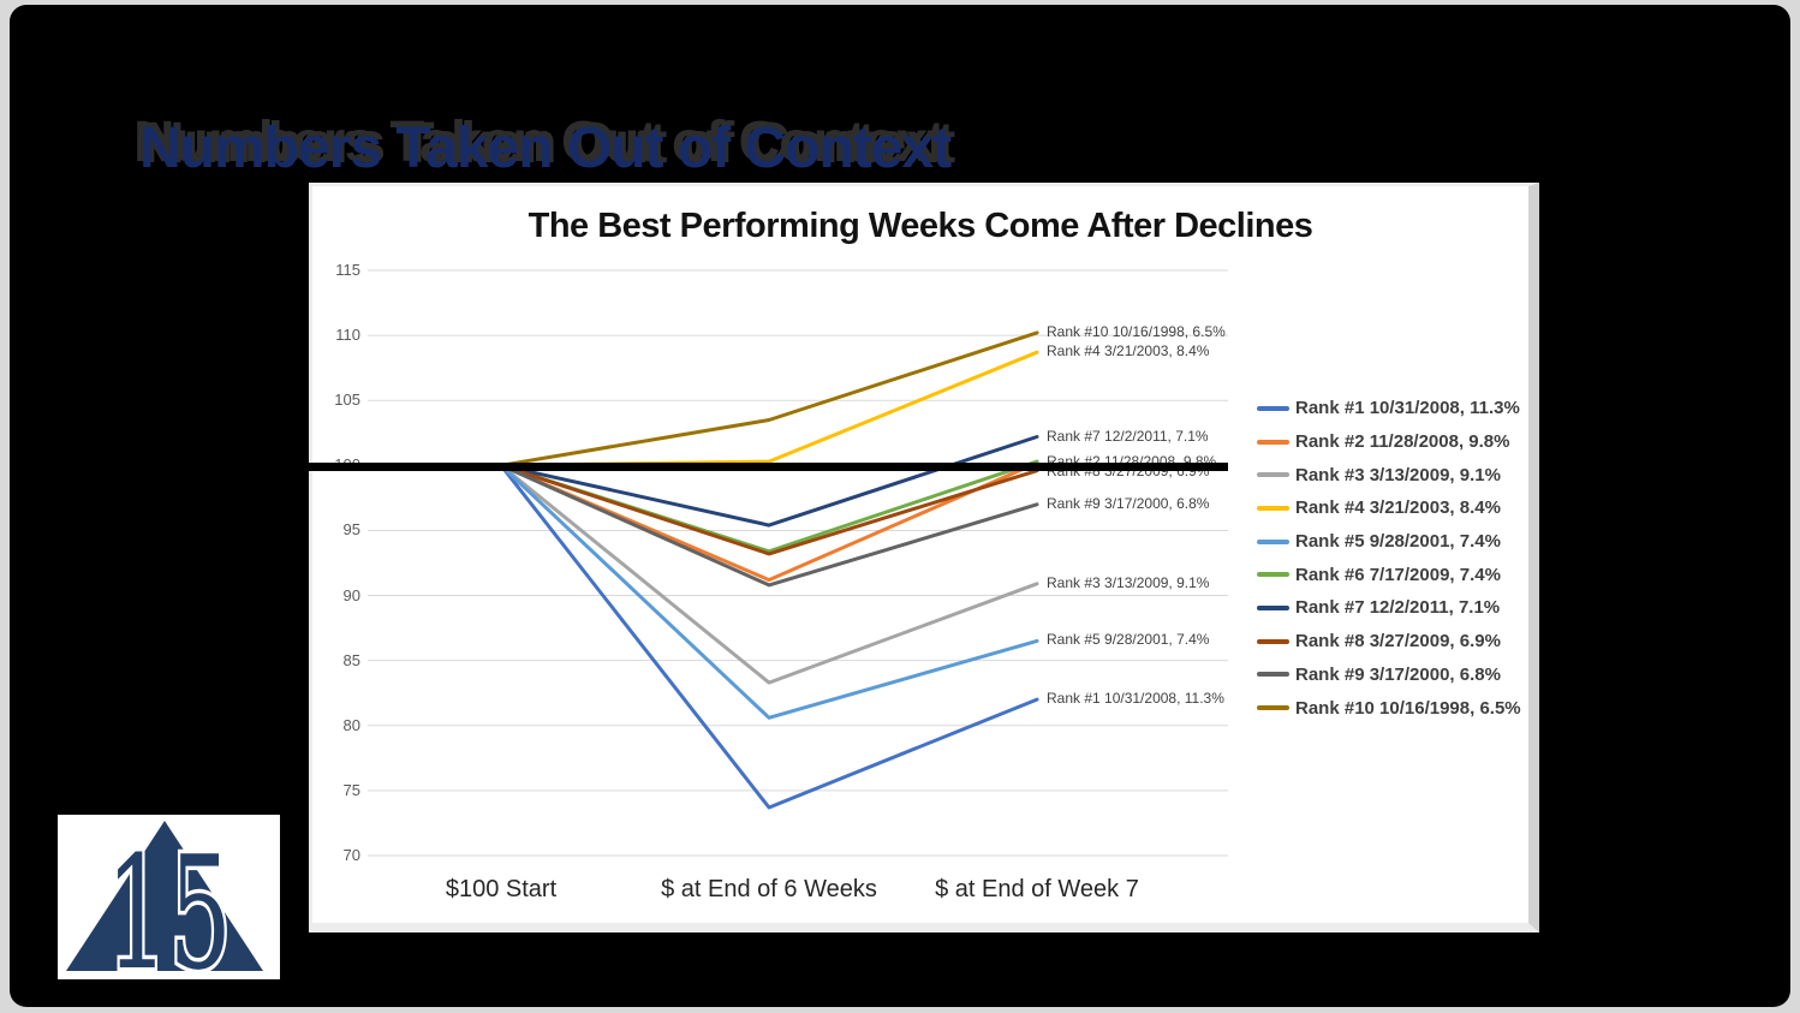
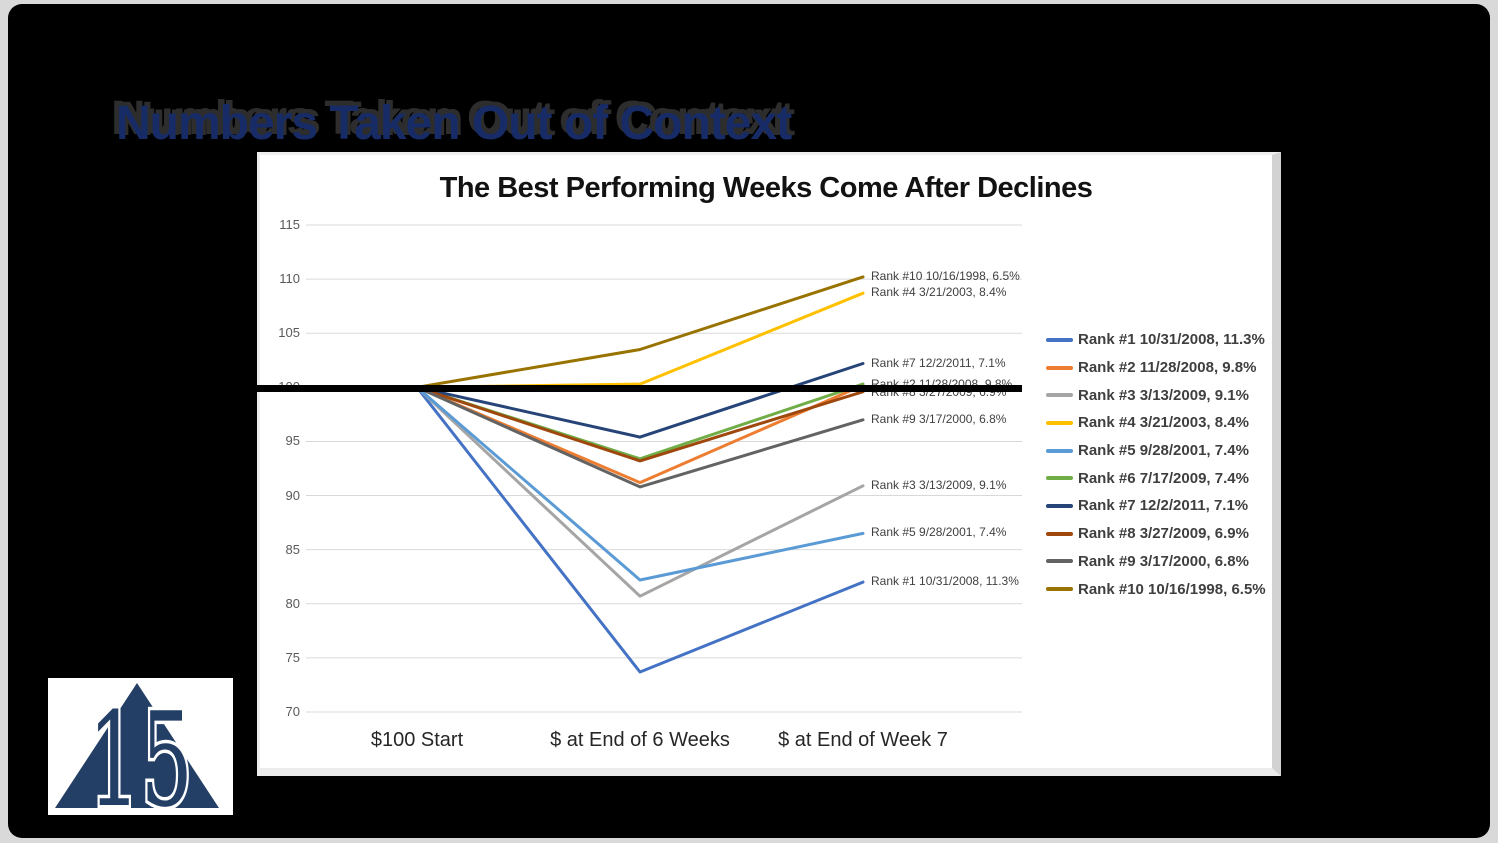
Rank #3 3/13/2009, 9.1%/$ at End of 6 Weeks: 83.3 -> 80.7
Rank #5 9/28/2001, 7.4%/$ at End of 6 Weeks: 80.6 -> 82.2
